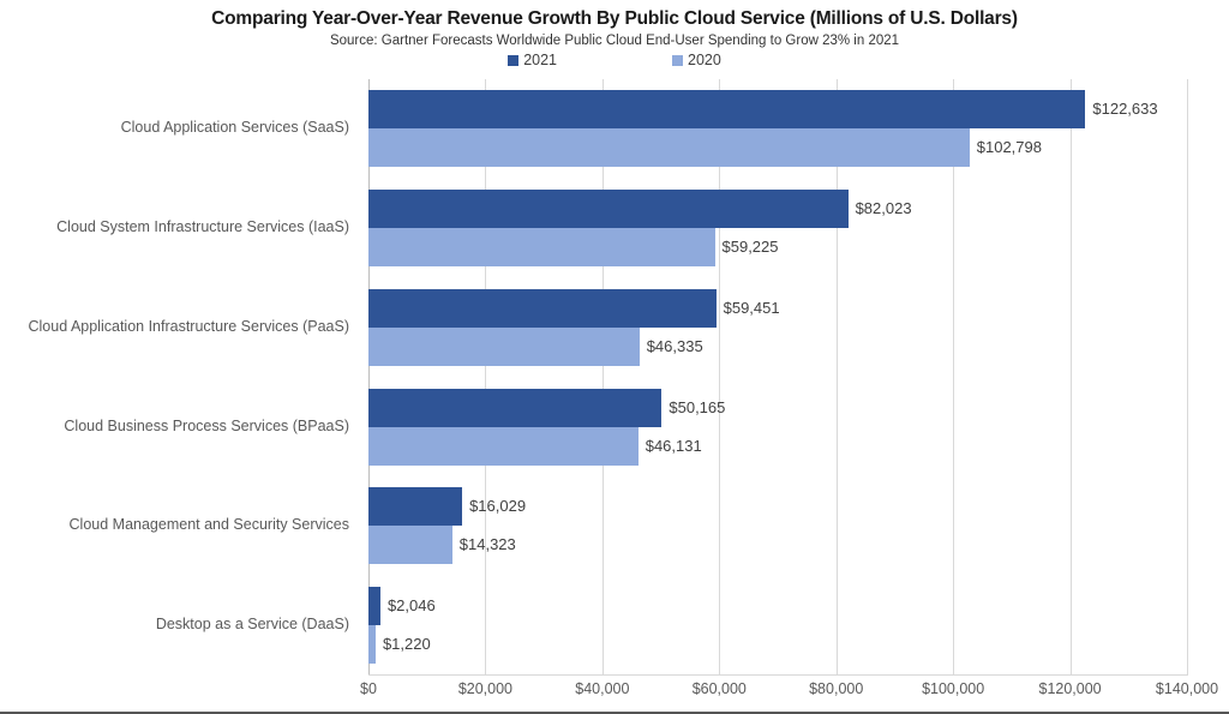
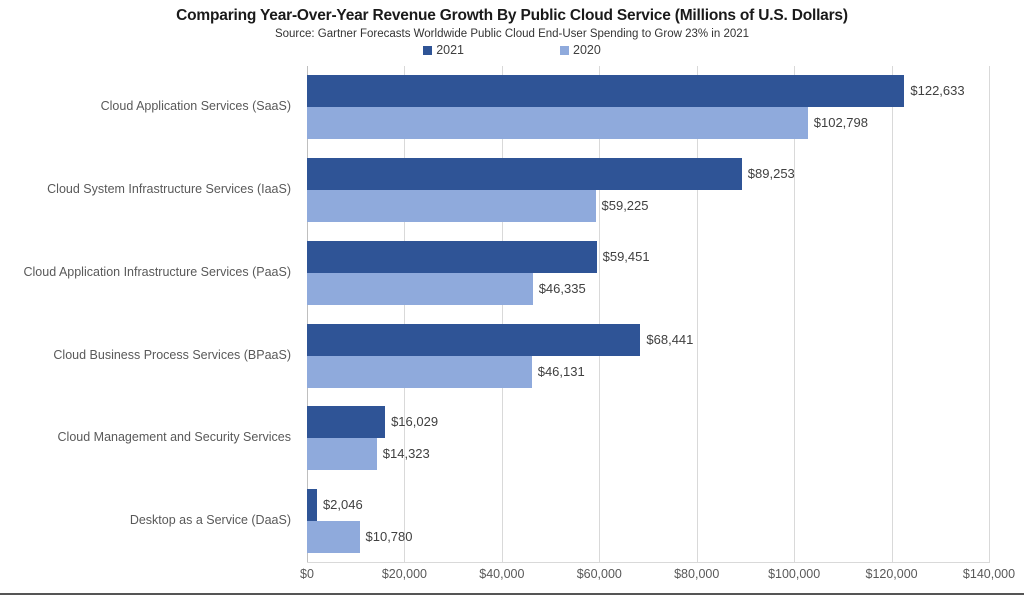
2021/Cloud System Infrastructure Services (IaaS): $82,023 -> $89,253
2021/Cloud Business Process Services (BPaaS): $50,165 -> $68,441
2020/Desktop as a Service (DaaS): $1,220 -> $10,780
